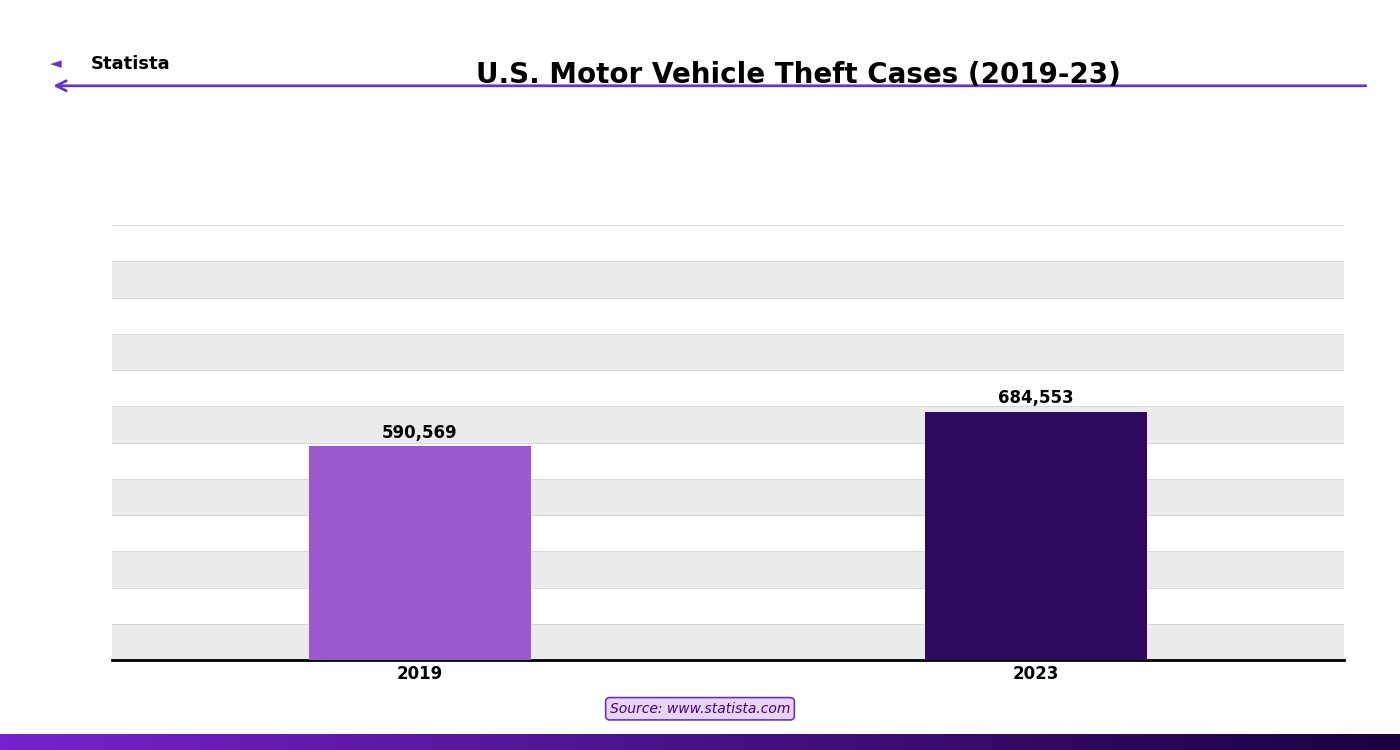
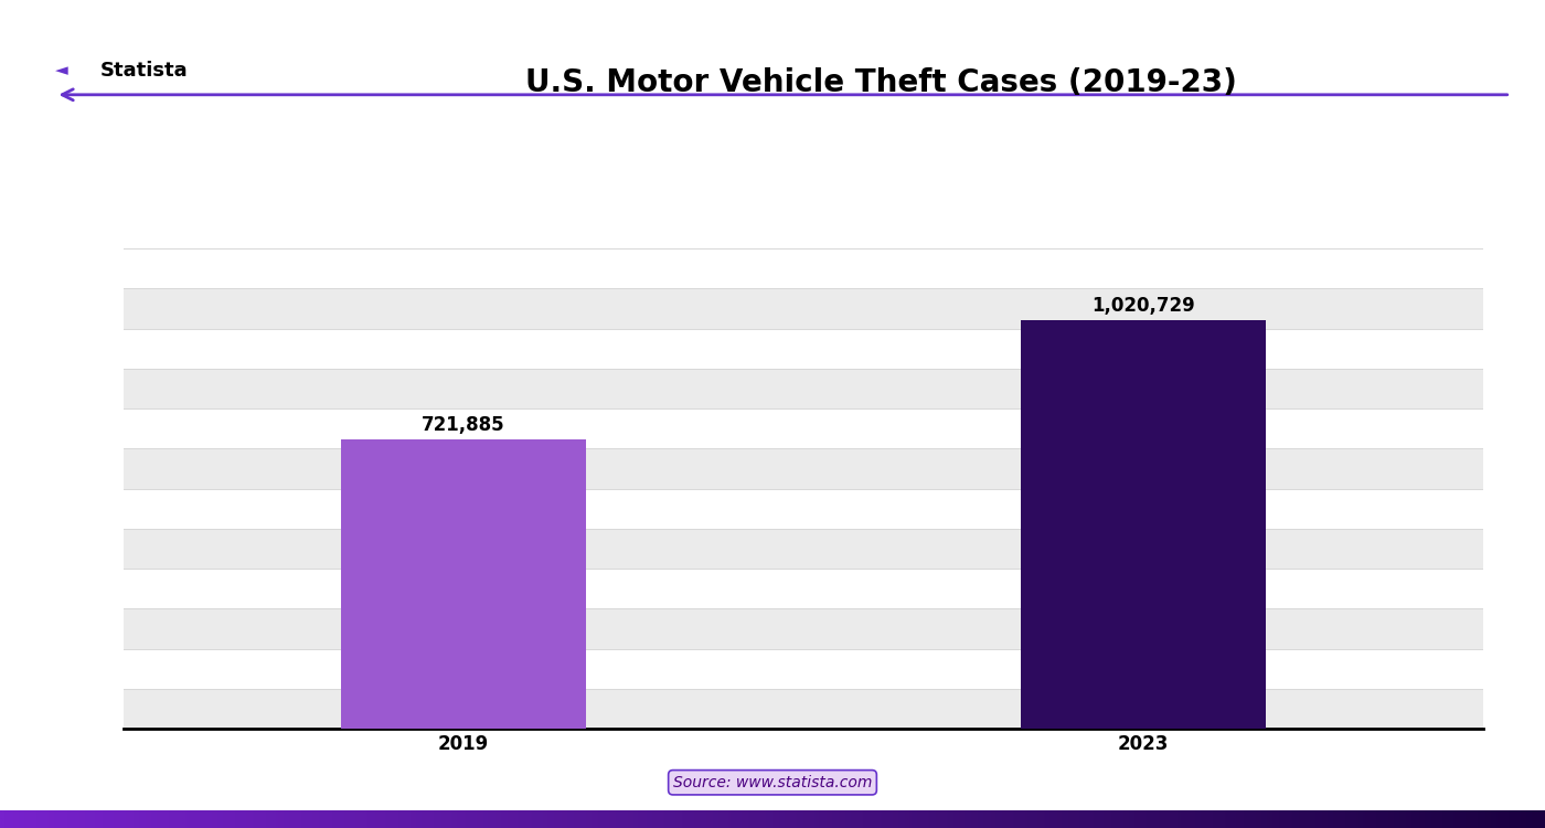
2019: 590,569 -> 721,885
2023: 684,553 -> 1,020,729
